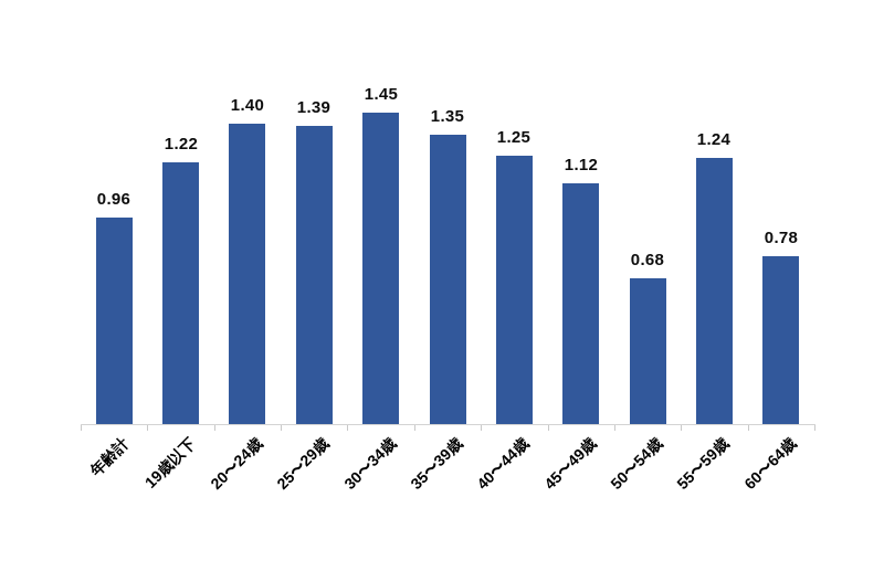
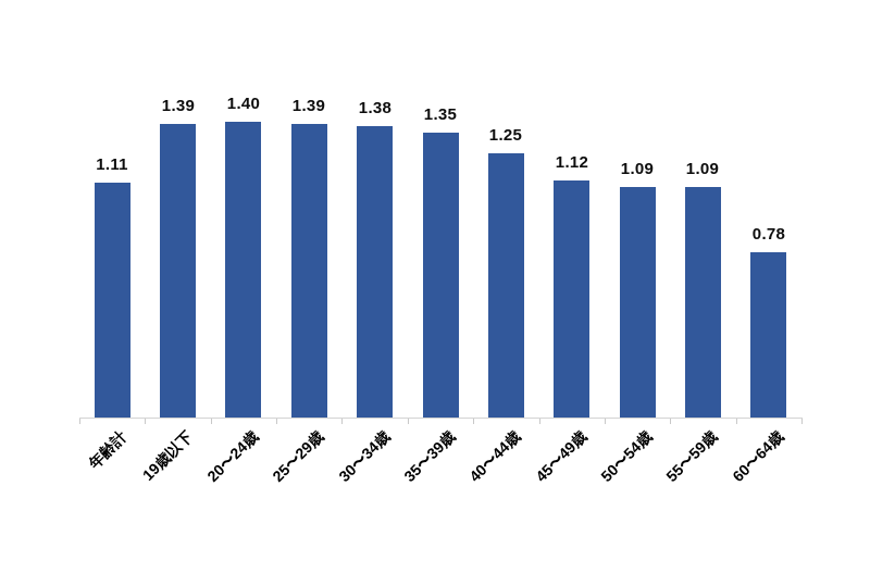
年齢計: 0.96 -> 1.11
19歳以下: 1.22 -> 1.39
30〜34歳: 1.45 -> 1.38
50〜54歳: 0.68 -> 1.09
55〜59歳: 1.24 -> 1.09
